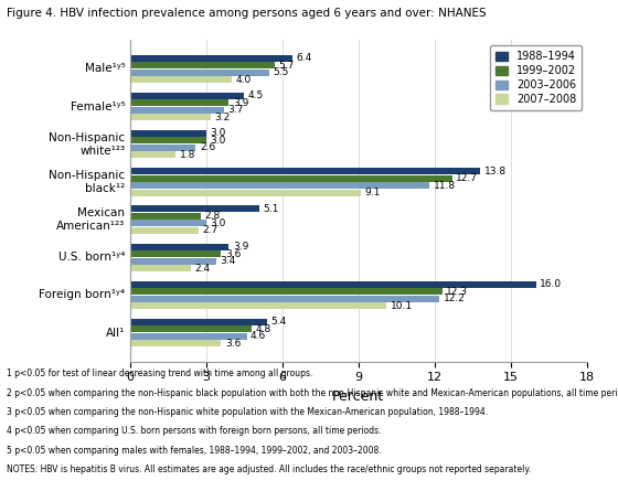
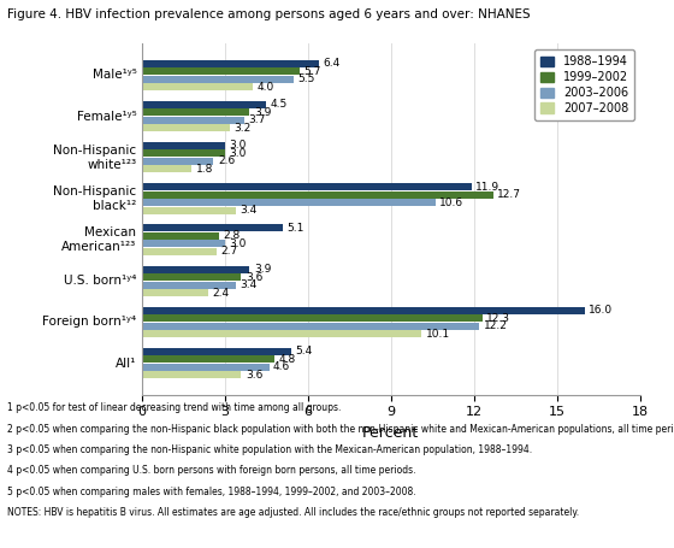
1988–1994/Non-Hispanic black¹²: 13.8 -> 11.9
2003–2006/Non-Hispanic black¹²: 11.8 -> 10.6
2007–2008/Non-Hispanic black¹²: 9.1 -> 3.4
